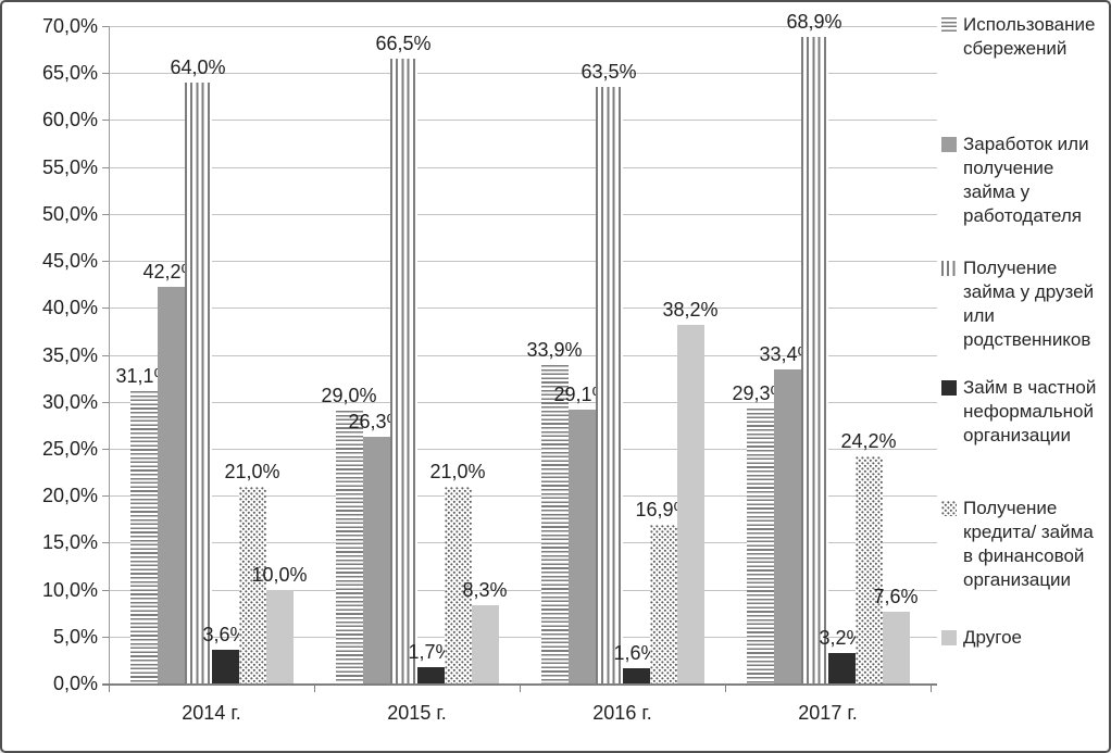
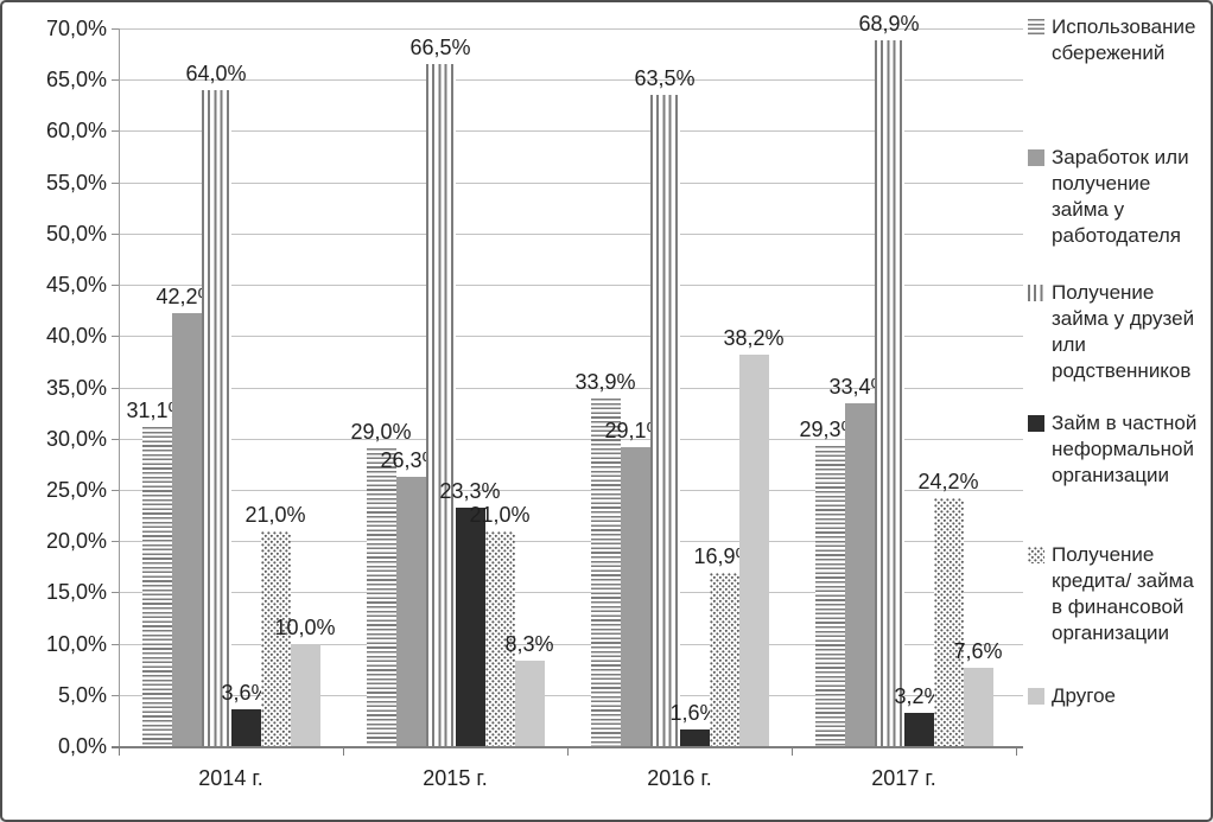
Займ в частной неформальной организации/2015 г.: 1,7% -> 23,3%
